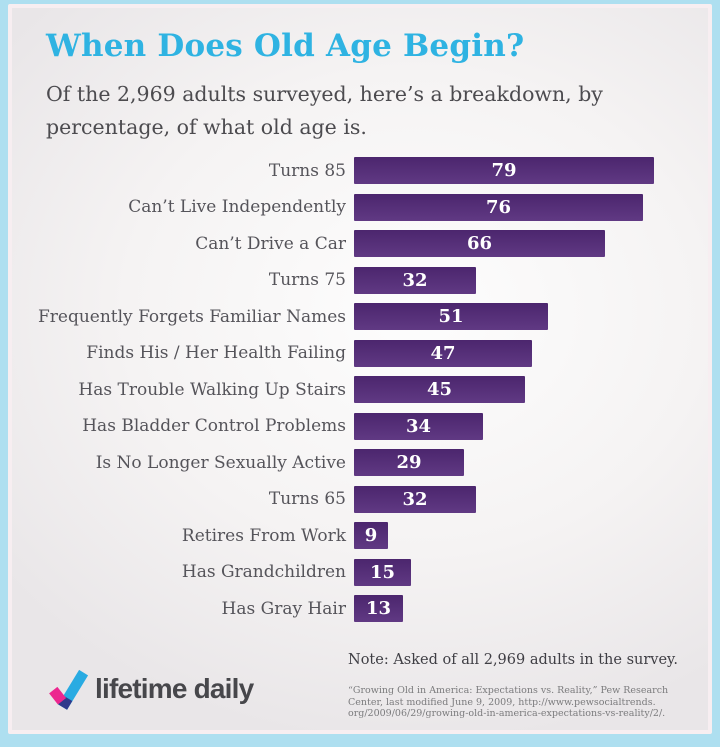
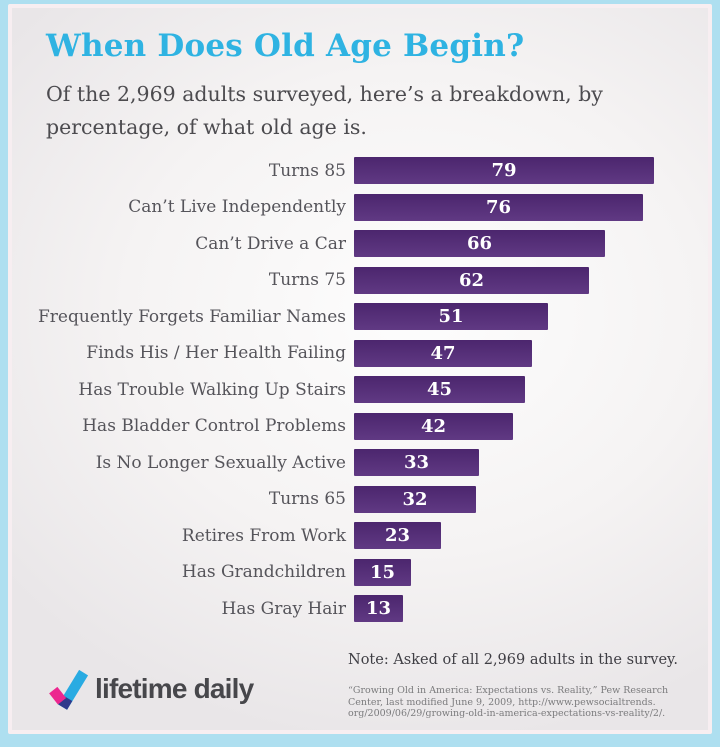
Turns 75: 32 -> 62
Has Bladder Control Problems: 34 -> 42
Is No Longer Sexually Active: 29 -> 33
Retires From Work: 9 -> 23
